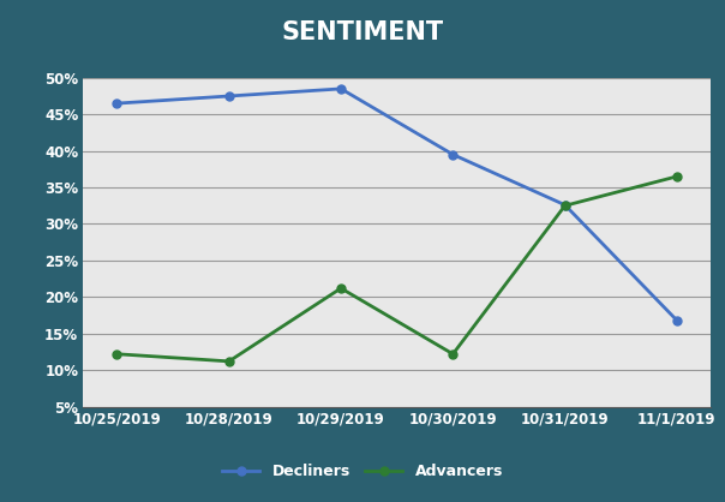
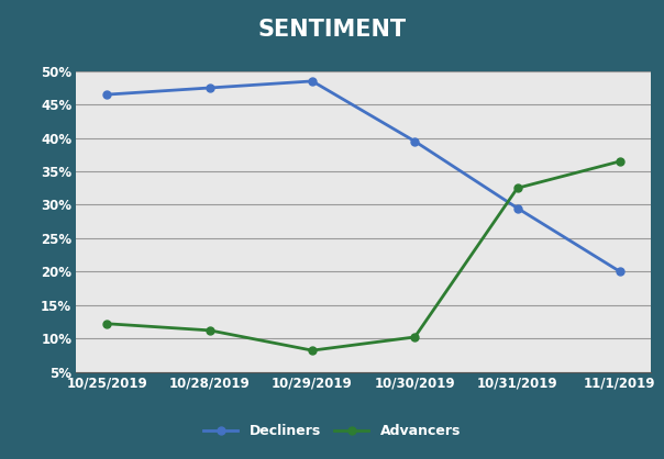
Advancers/10/29/2019: 21.2% -> 8.2%
Advancers/10/30/2019: 12.2% -> 10.2%
Decliners/10/31/2019: 32.6% -> 29.5%
Decliners/11/1/2019: 16.8% -> 20.0%
